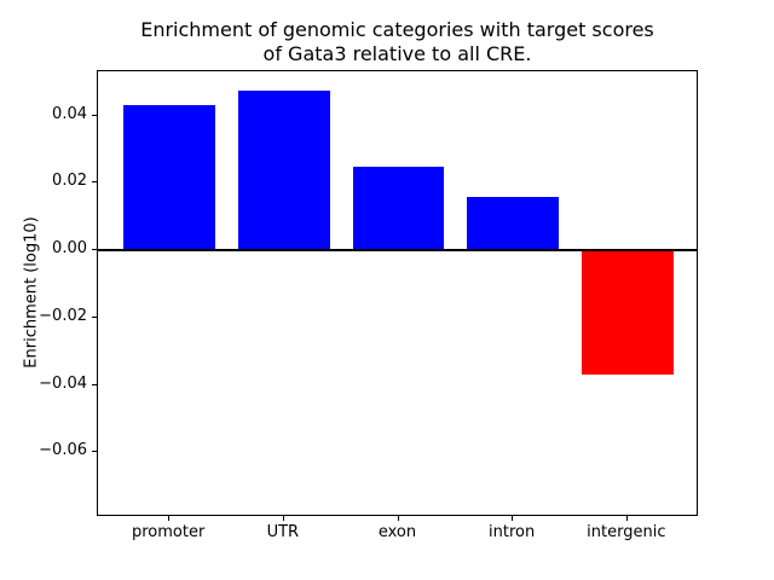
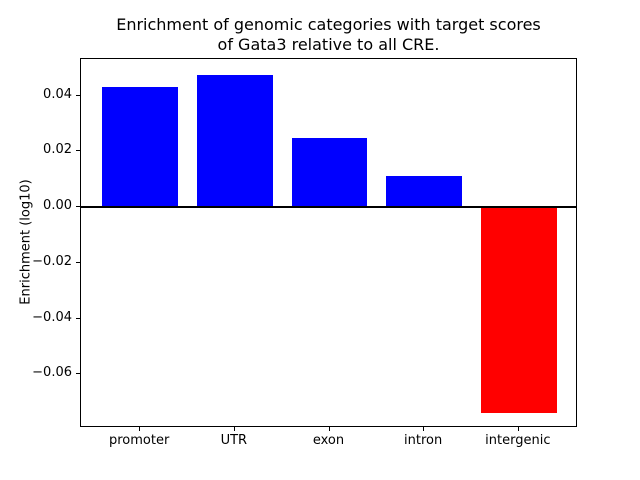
intron: 0.016 -> 0.011
intergenic: -0.037 -> -0.074
